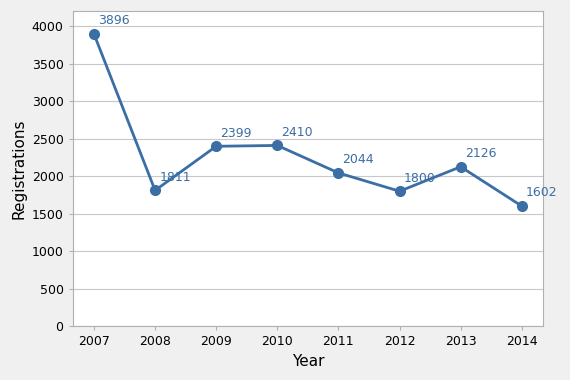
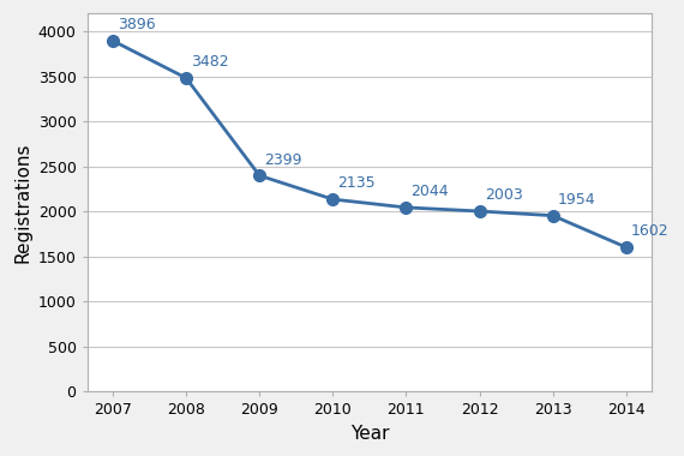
2008: 1811 -> 3482
2010: 2410 -> 2135
2012: 1800 -> 2003
2013: 2126 -> 1954
